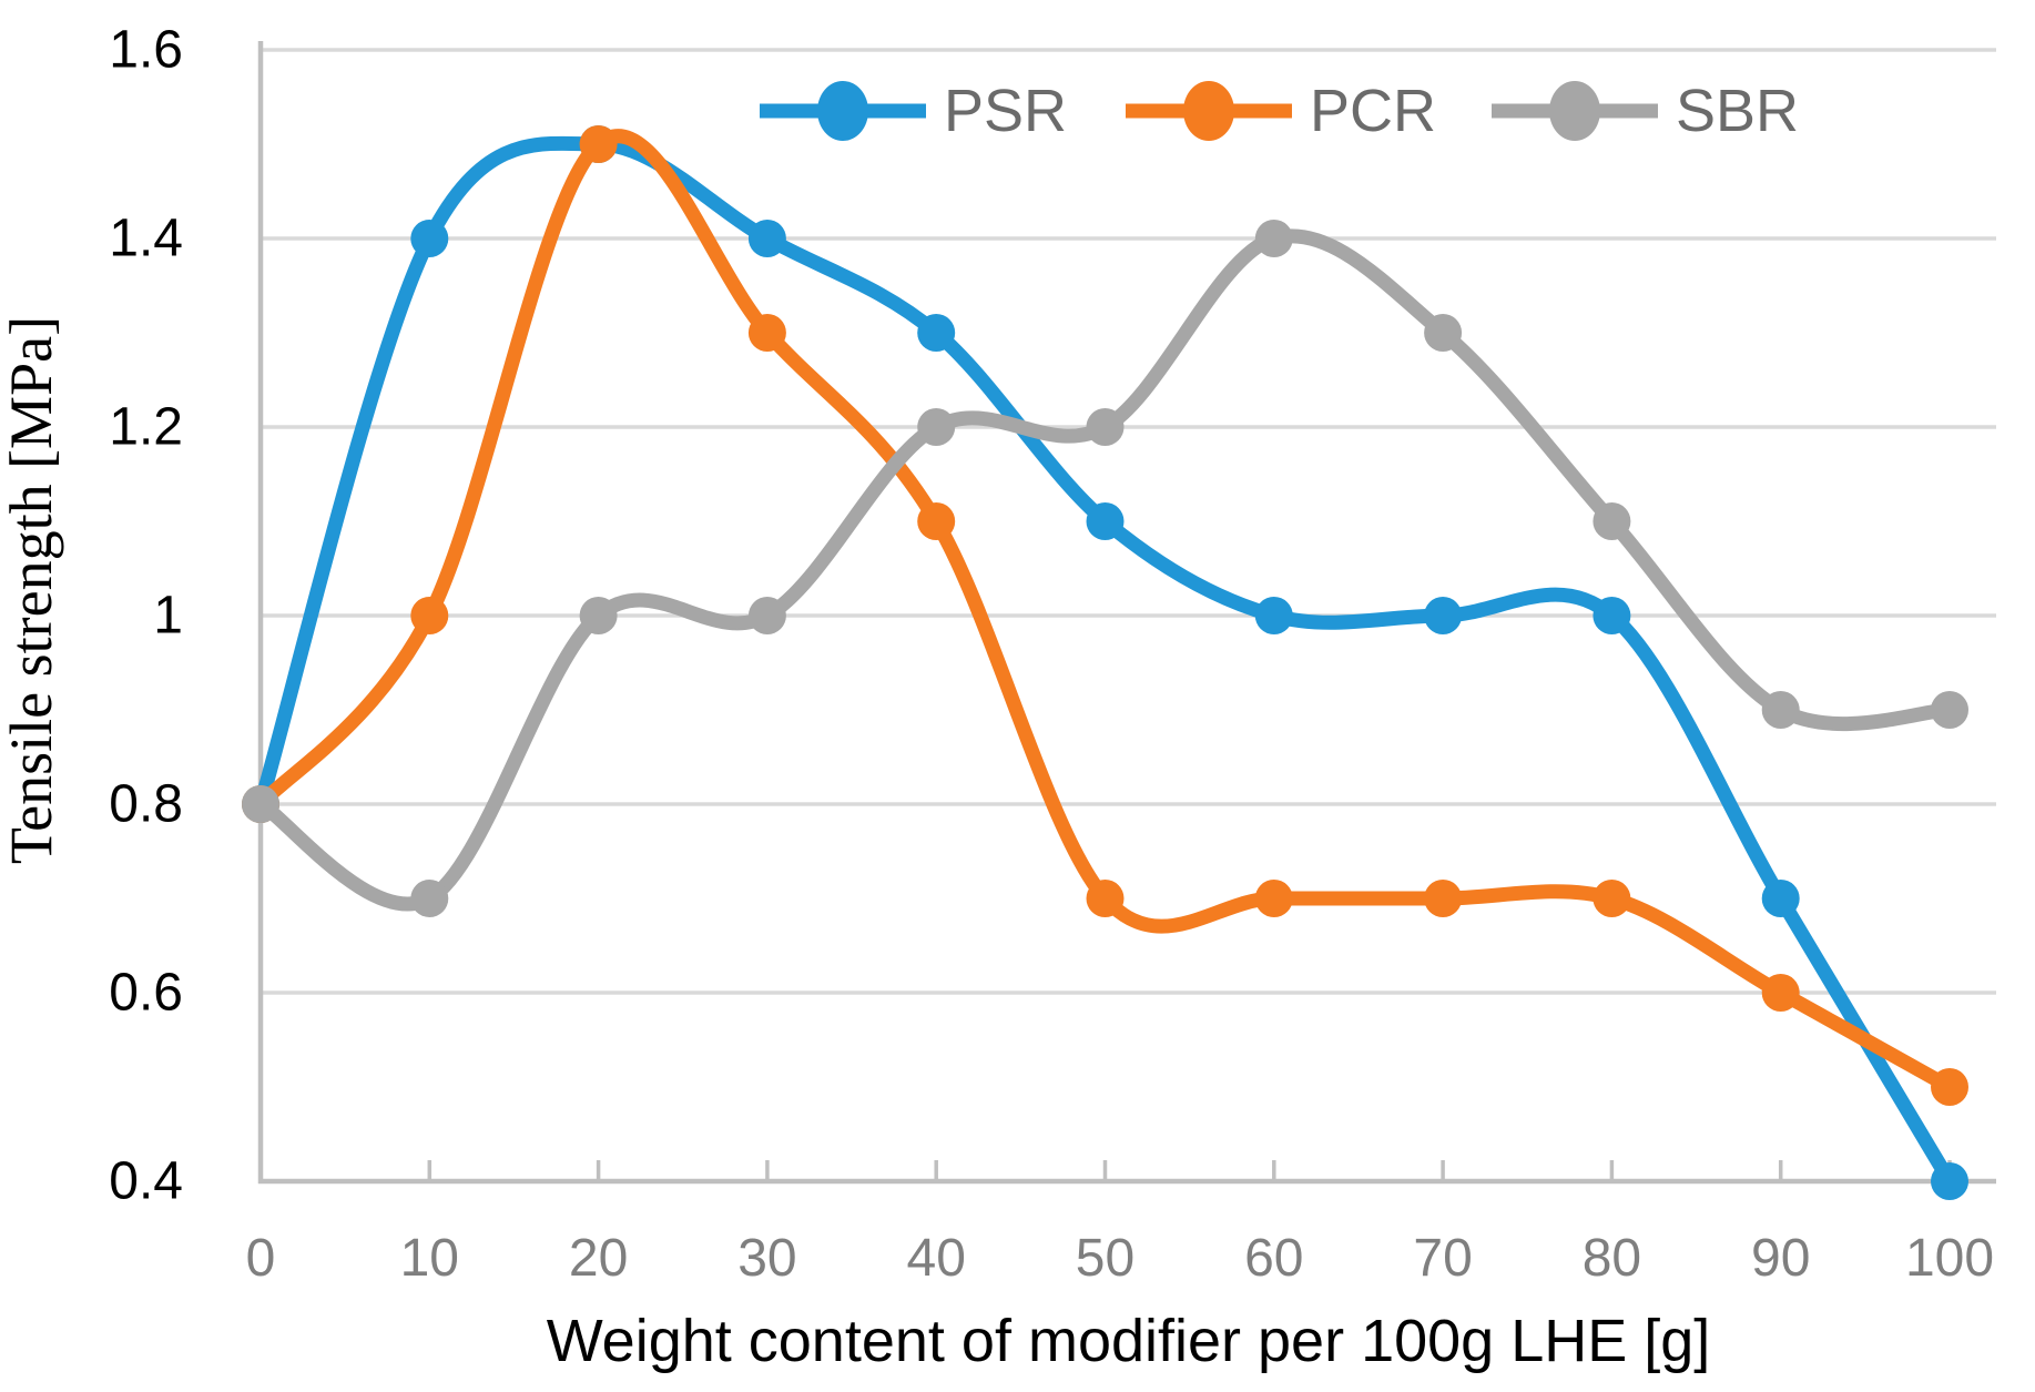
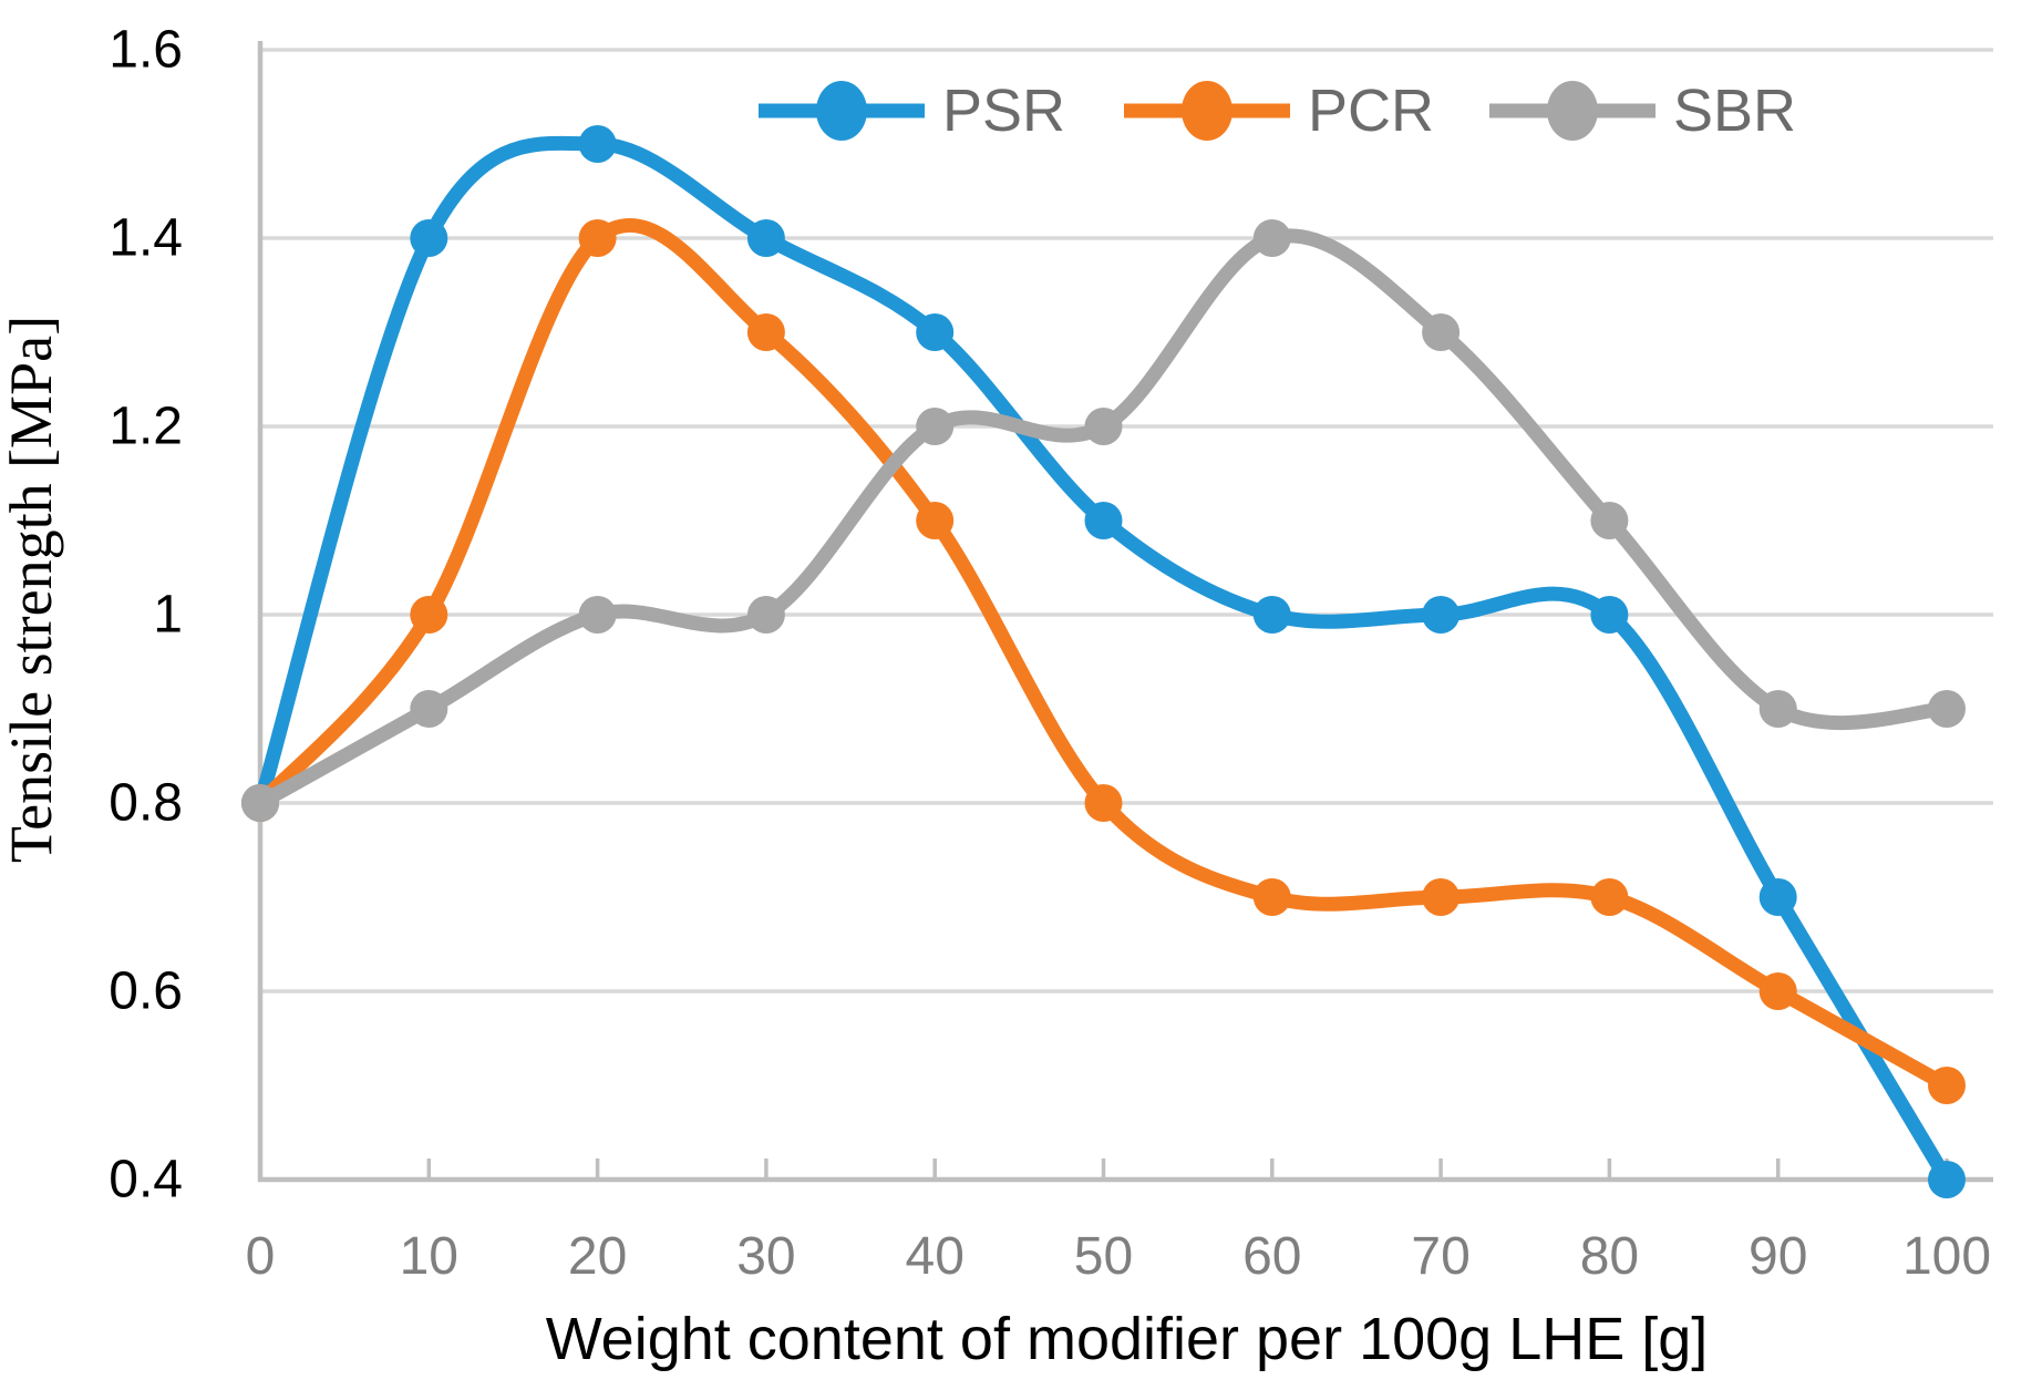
SBR/10: 0.7 -> 0.9
PCR/20: 1.5 -> 1.4
PCR/50: 0.7 -> 0.8
